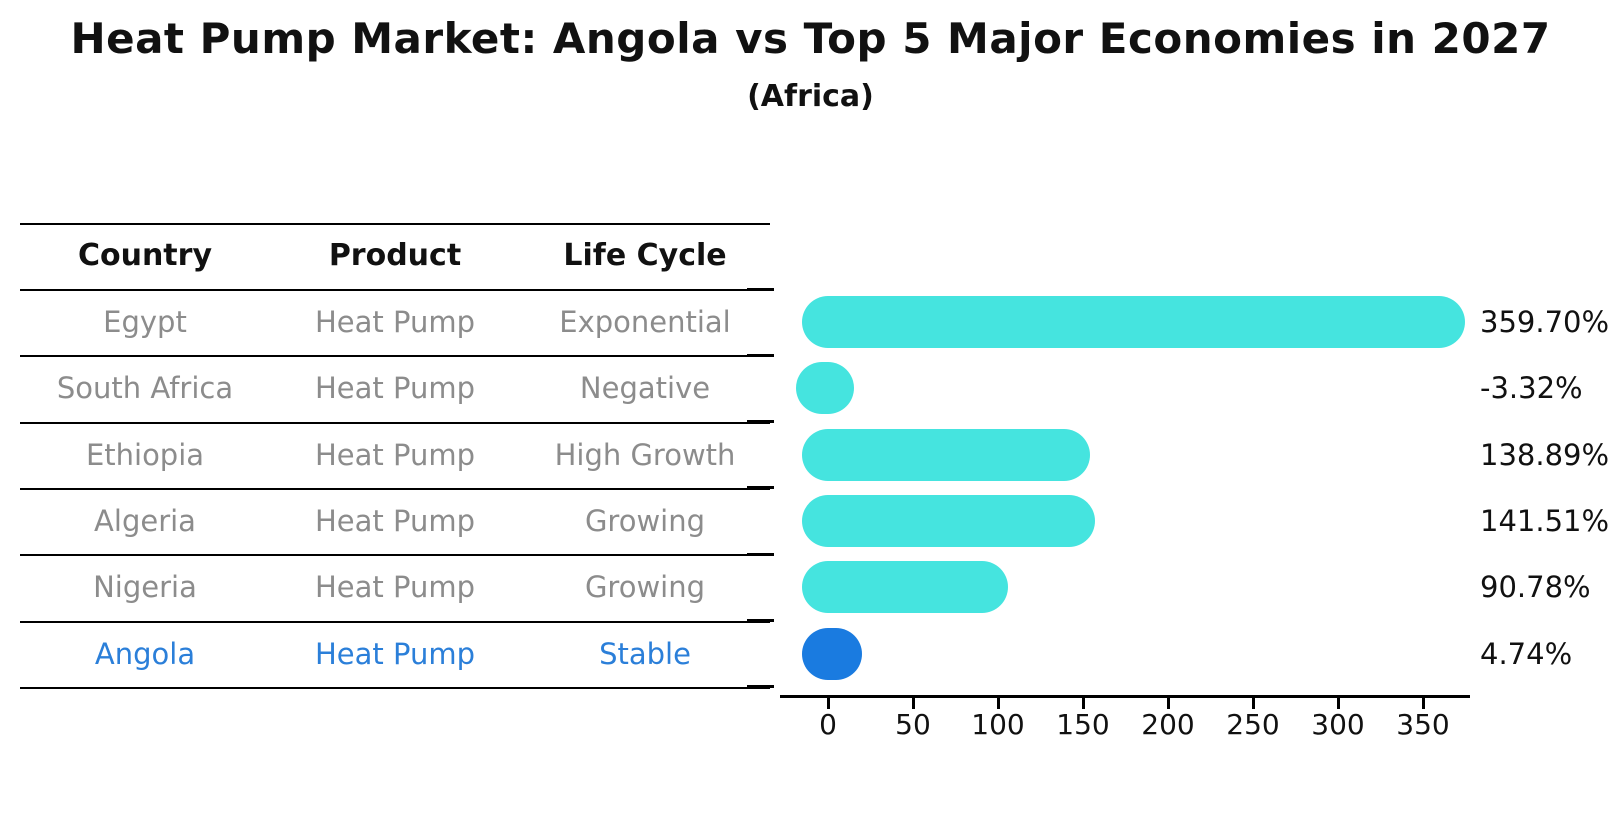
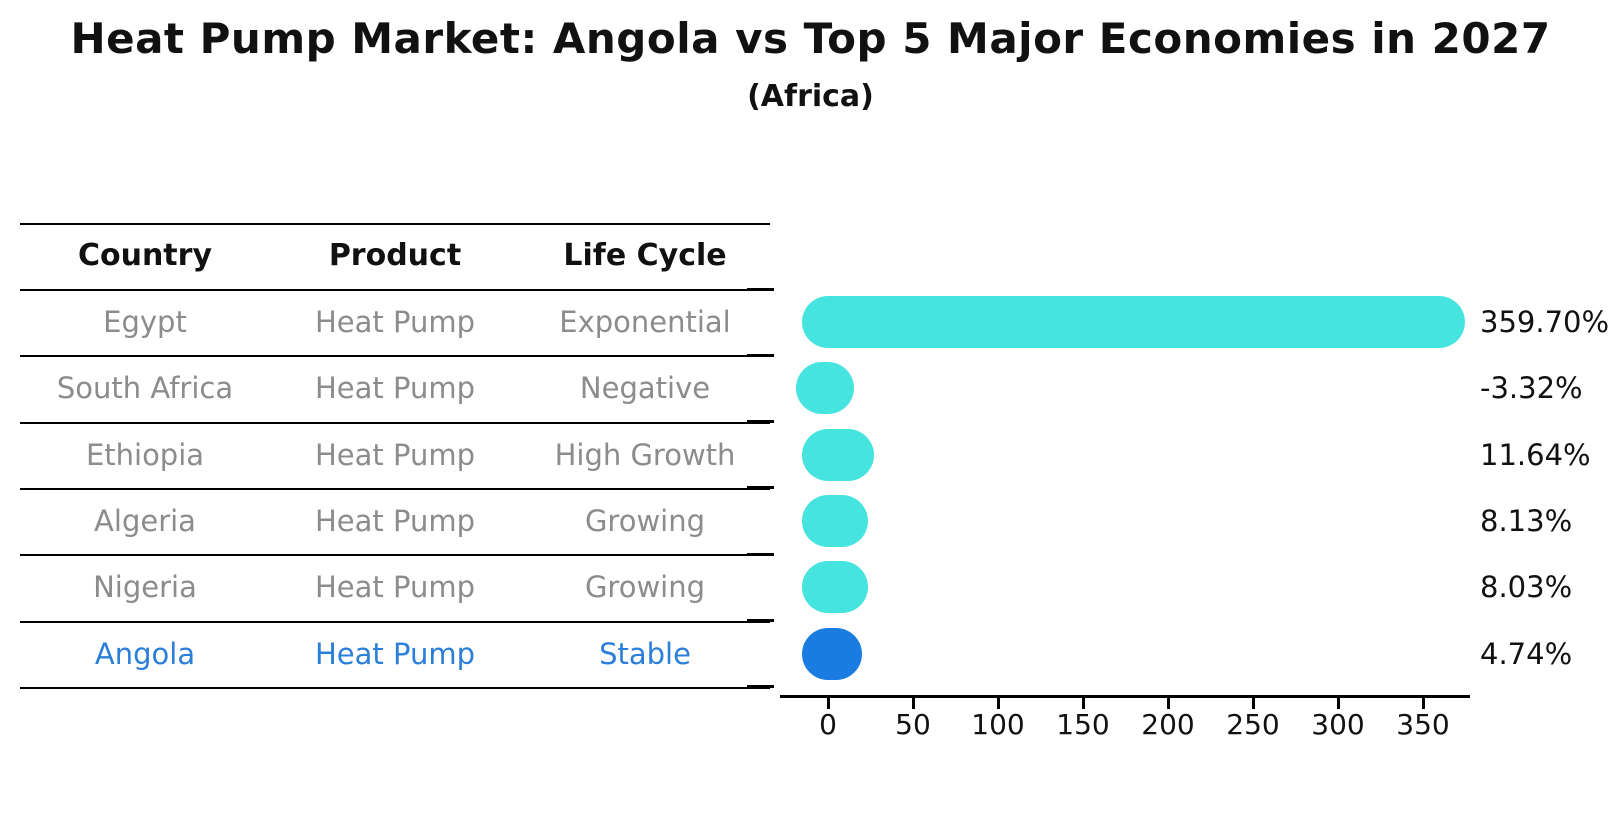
Ethiopia: 138.89% -> 11.64%
Algeria: 141.51% -> 8.13%
Nigeria: 90.78% -> 8.03%
